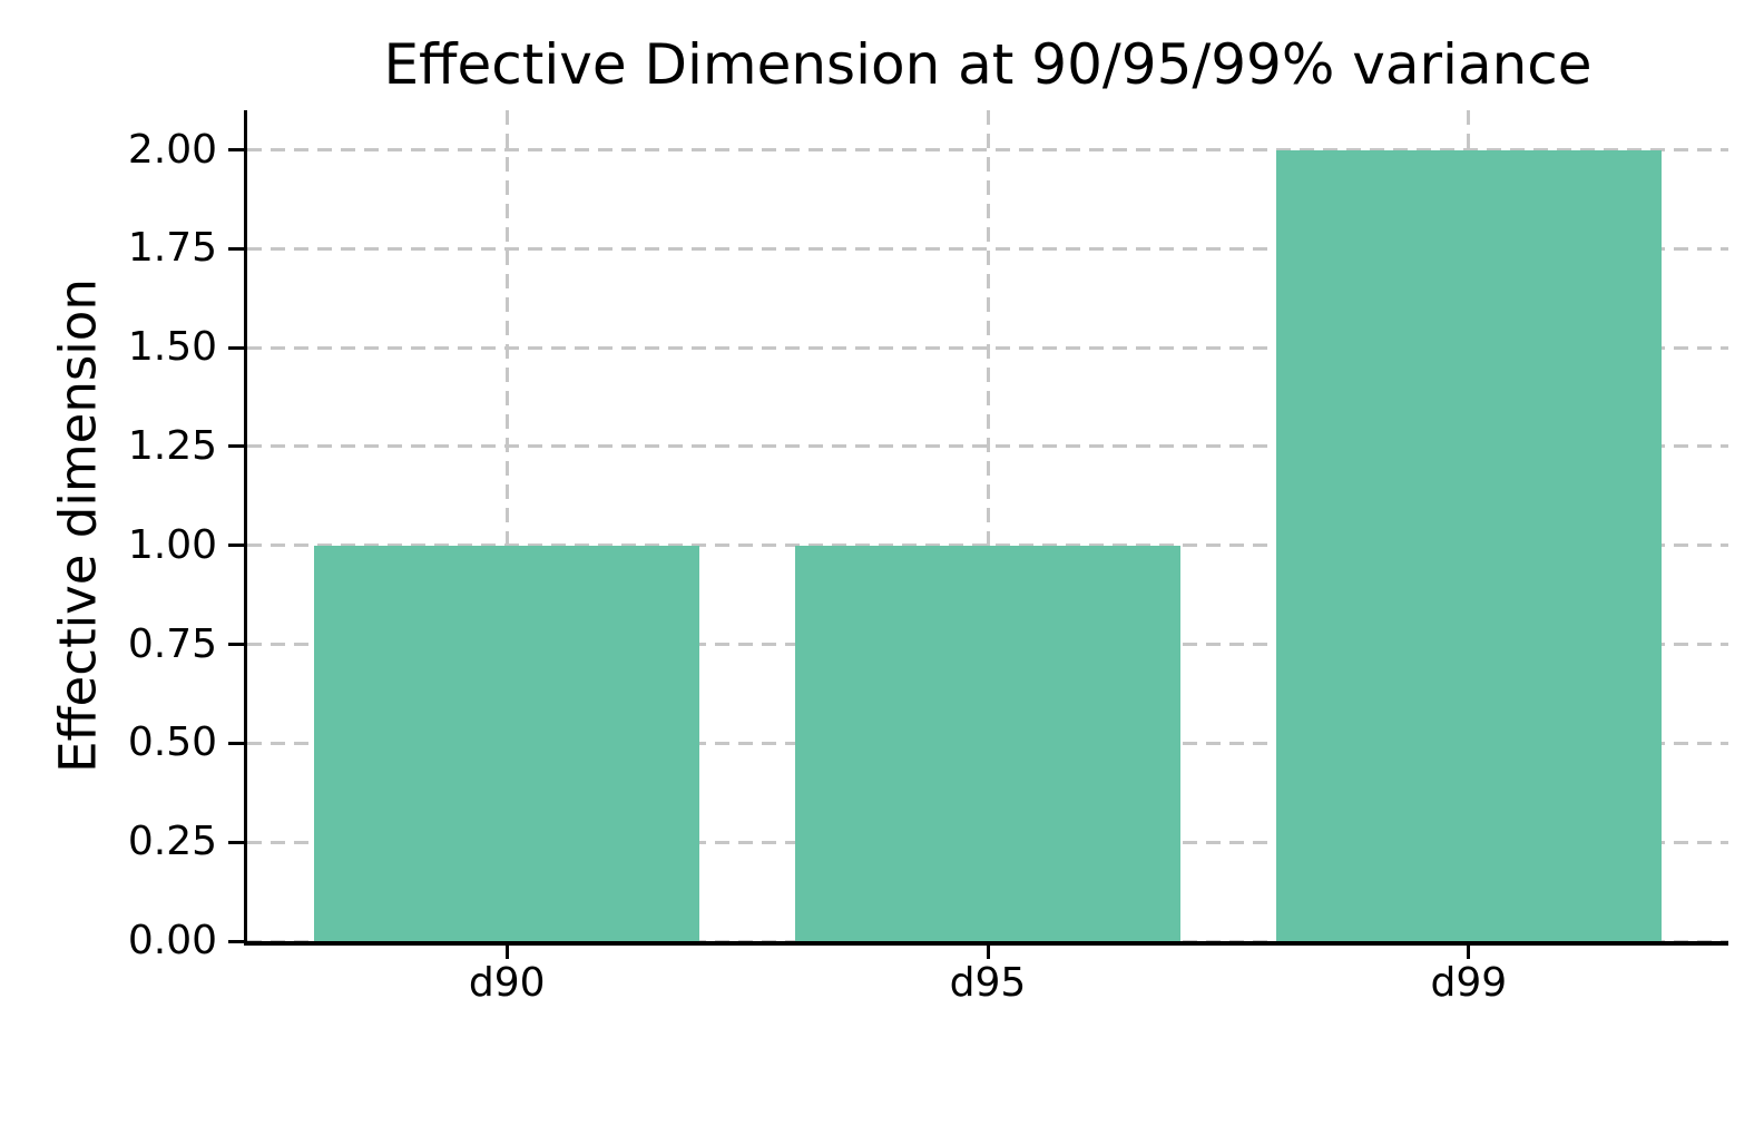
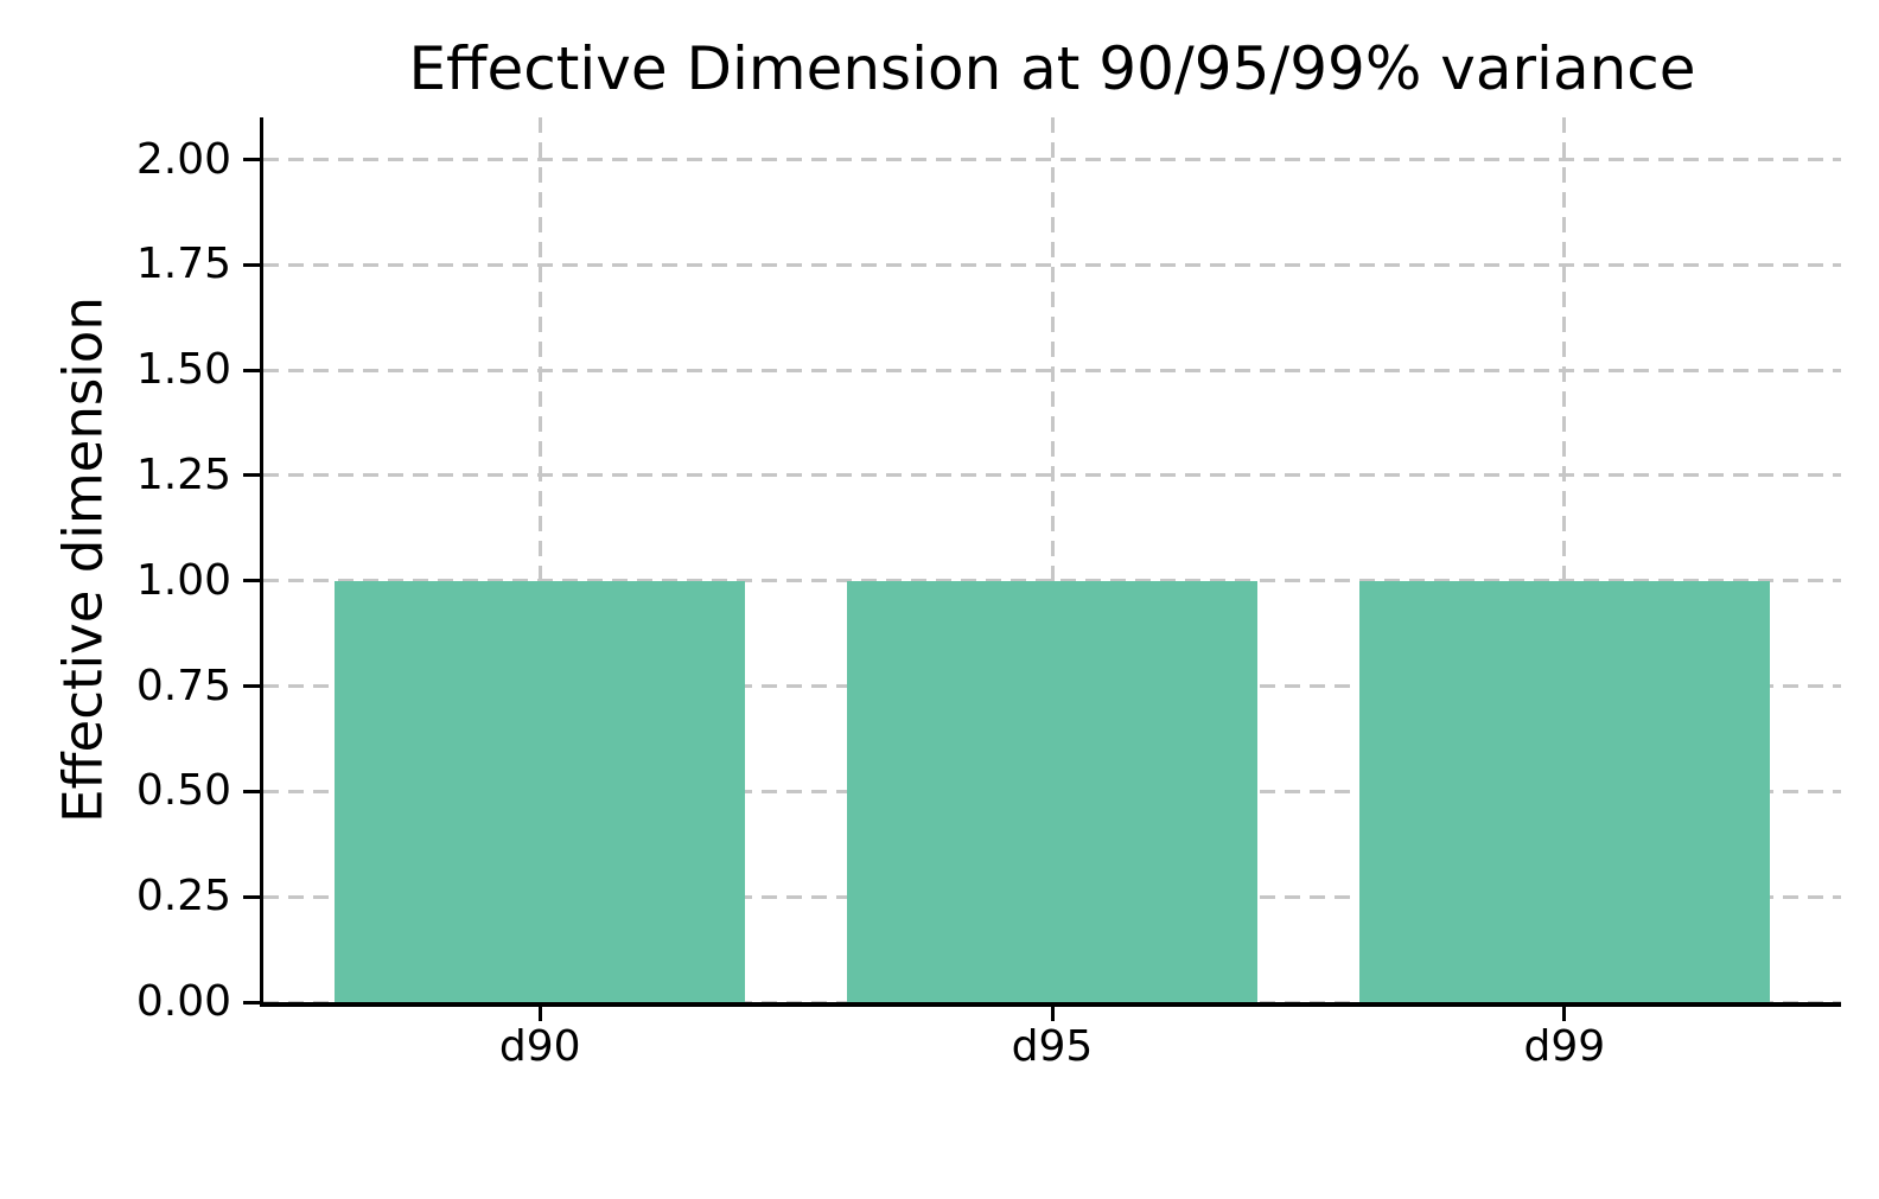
d99: 2 -> 1
